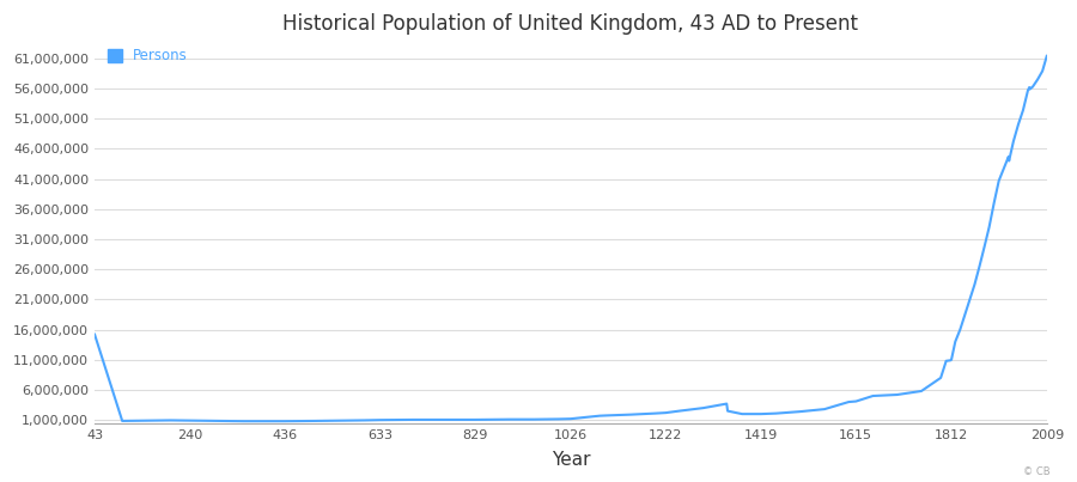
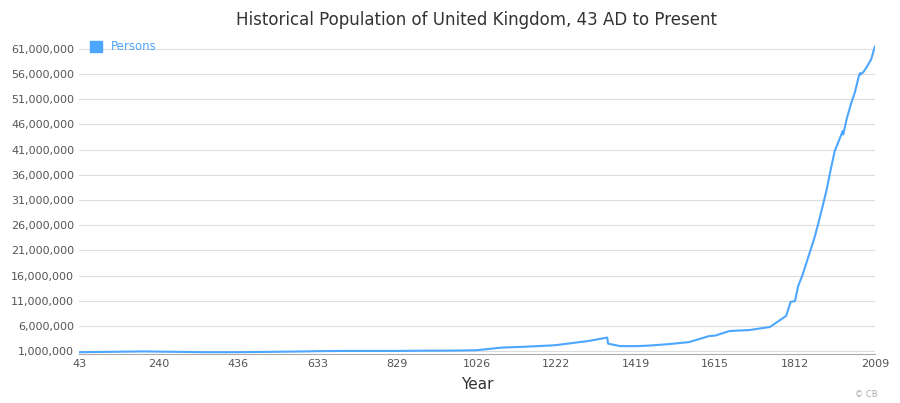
43: 15,200,000 -> 800,000
